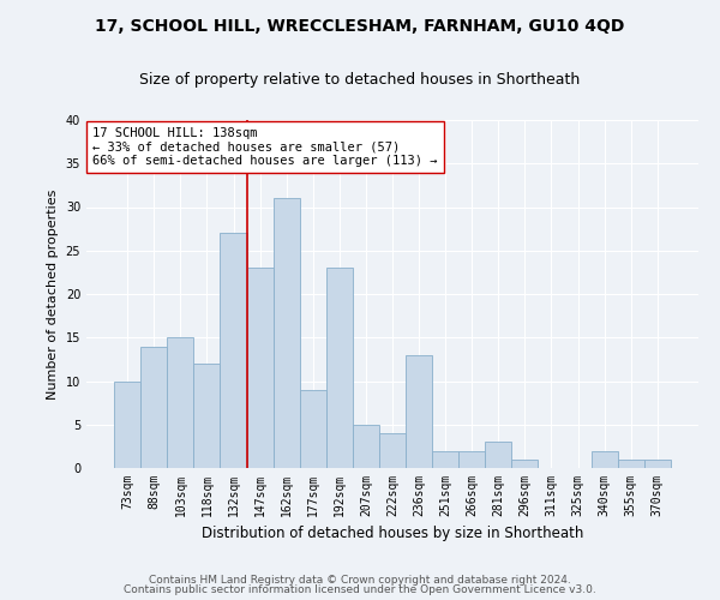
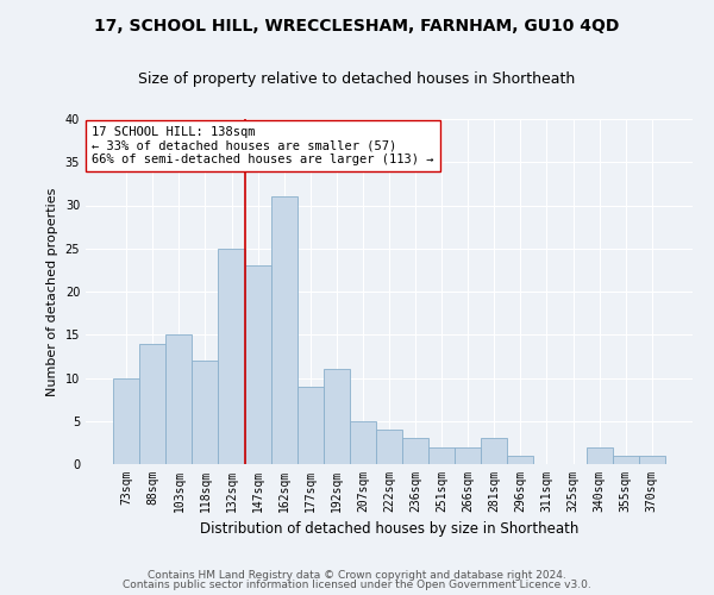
132sqm: 27 -> 25
192sqm: 23 -> 11
236sqm: 13 -> 3
